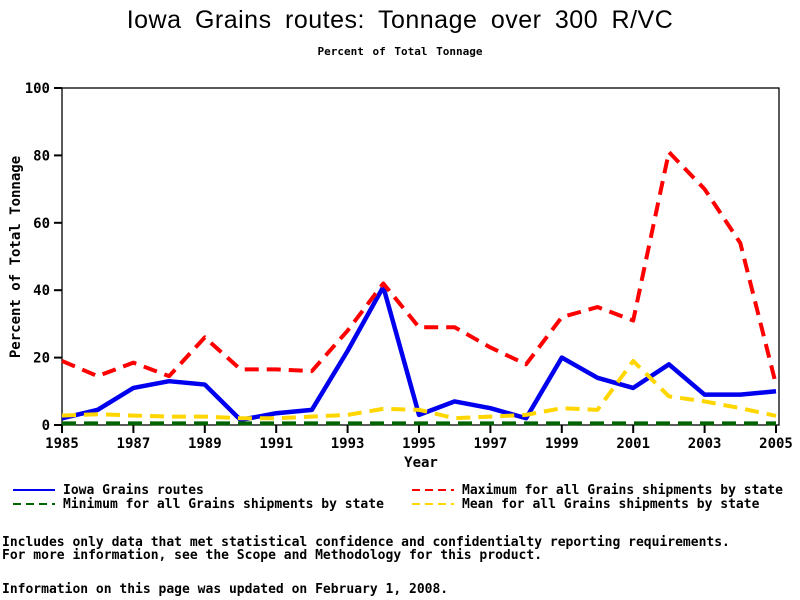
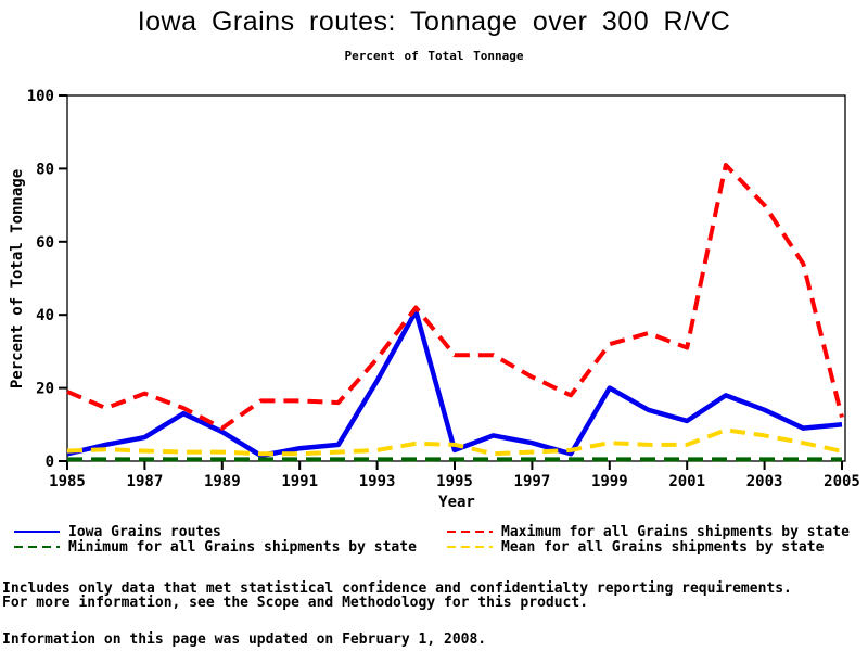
Iowa Grains routes/1987: 11 -> 6
Iowa Grains routes/1989: 12 -> 8
Maximum for all Grains shipments by state/1989: 26 -> 9
Mean for all Grains shipments by state/2001: 19 -> 4
Iowa Grains routes/2003: 9 -> 14
